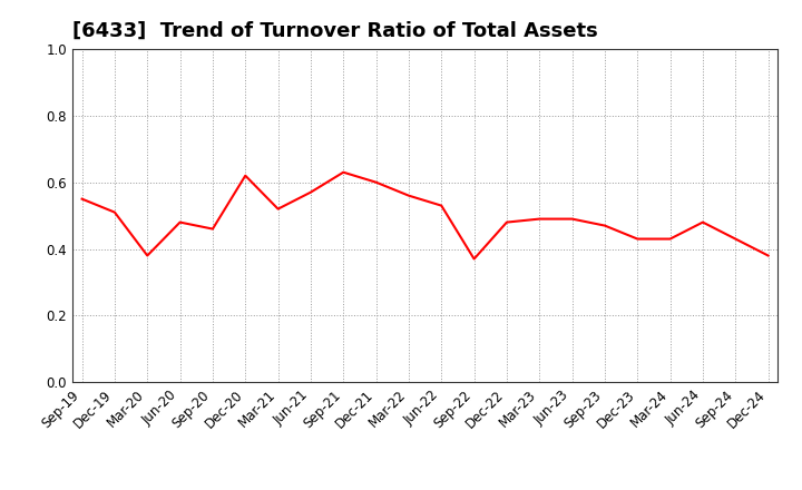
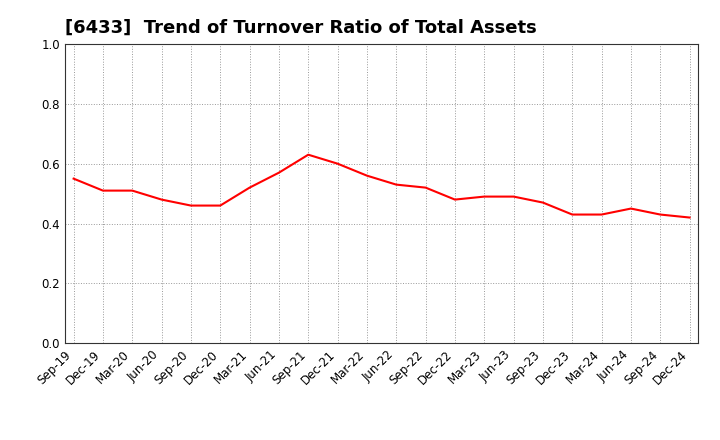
Mar-20: 0.38 -> 0.51
Dec-20: 0.62 -> 0.46
Sep-22: 0.37 -> 0.52
Jun-24: 0.48 -> 0.45
Dec-24: 0.38 -> 0.42
